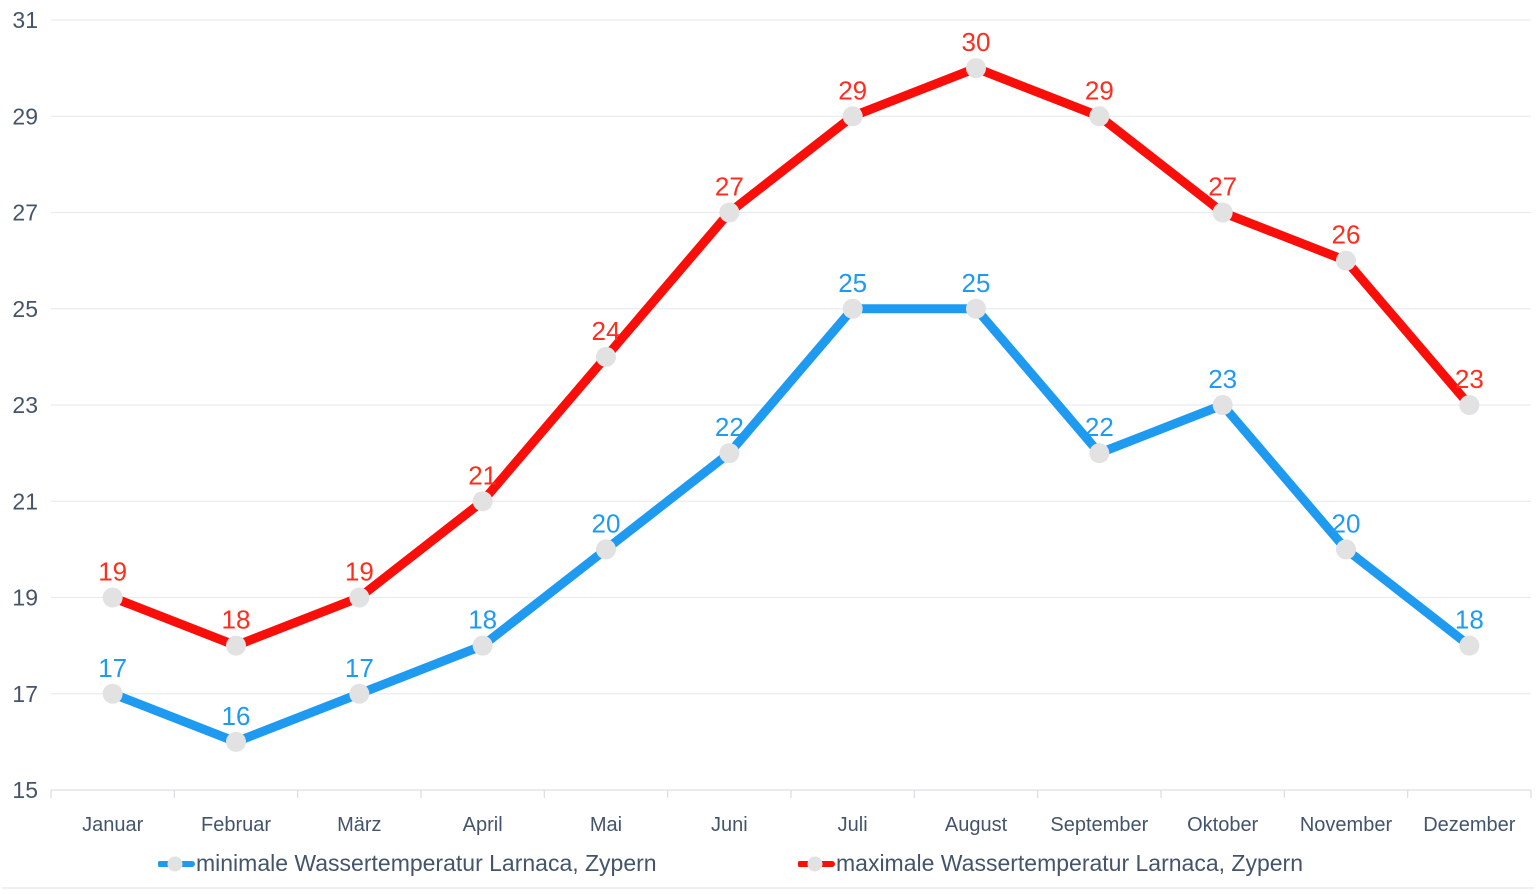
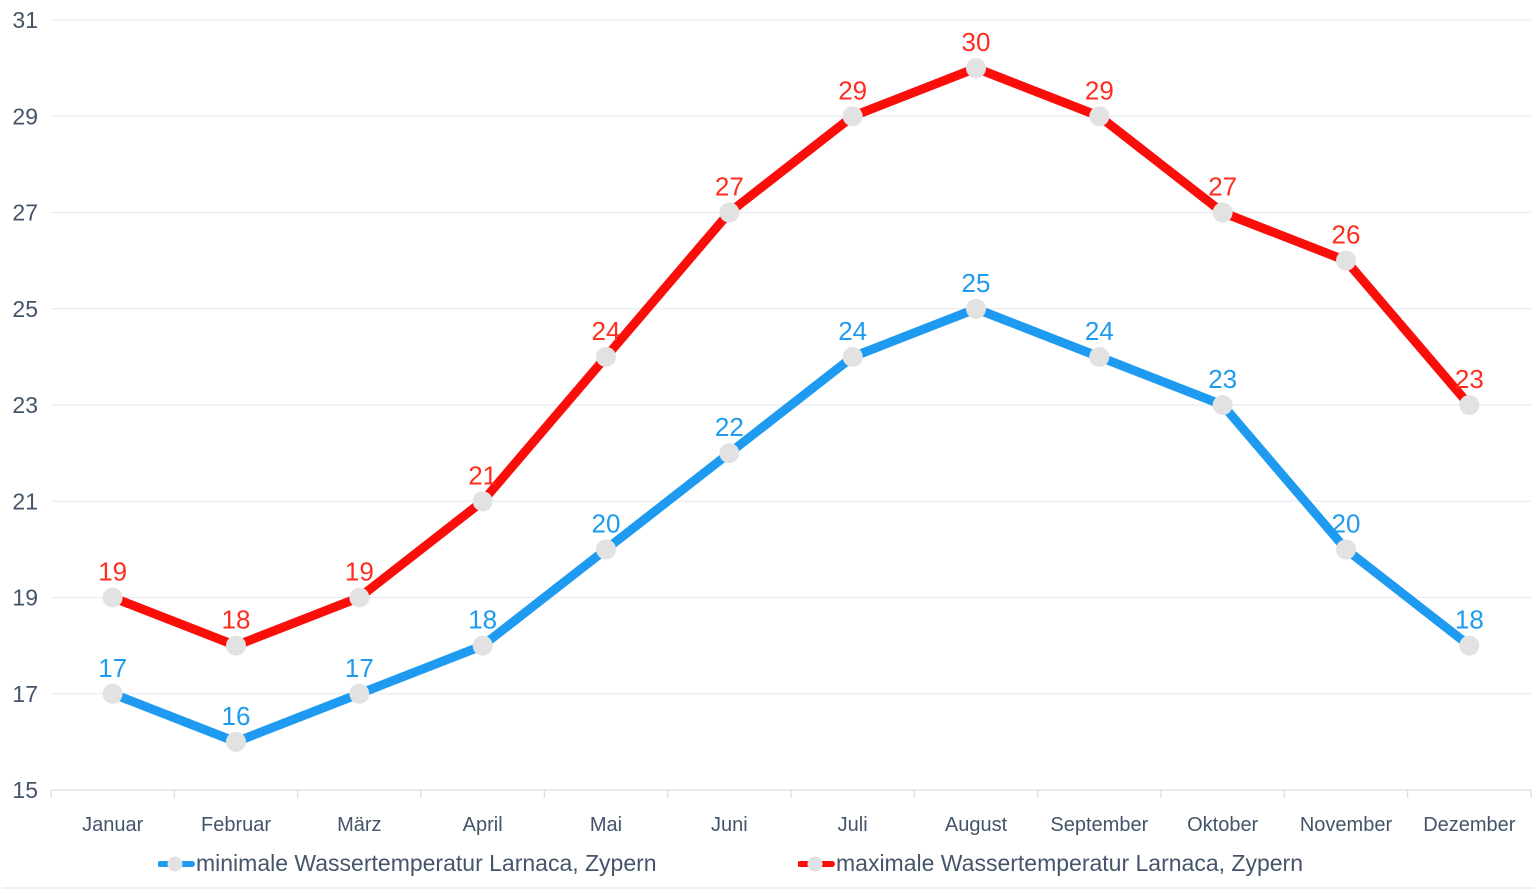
minimale Wassertemperatur Larnaca, Zypern/Juli: 25 -> 24
minimale Wassertemperatur Larnaca, Zypern/September: 22 -> 24
